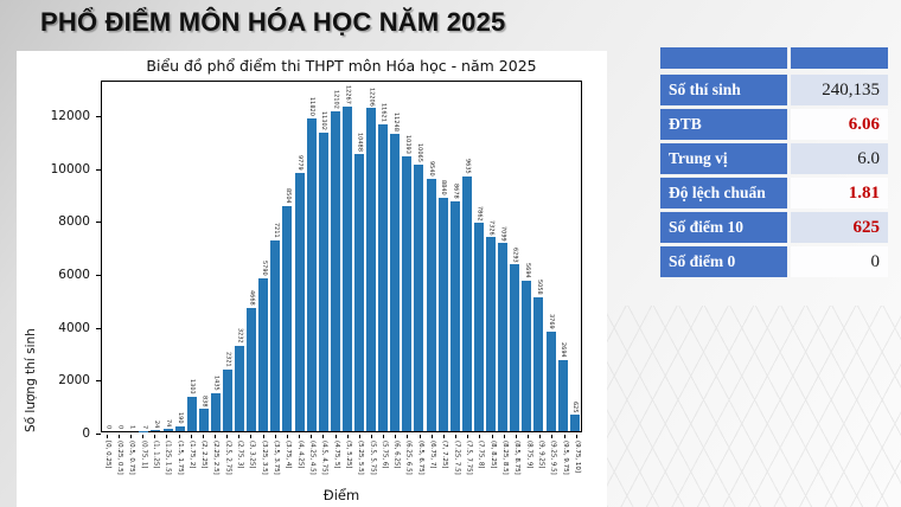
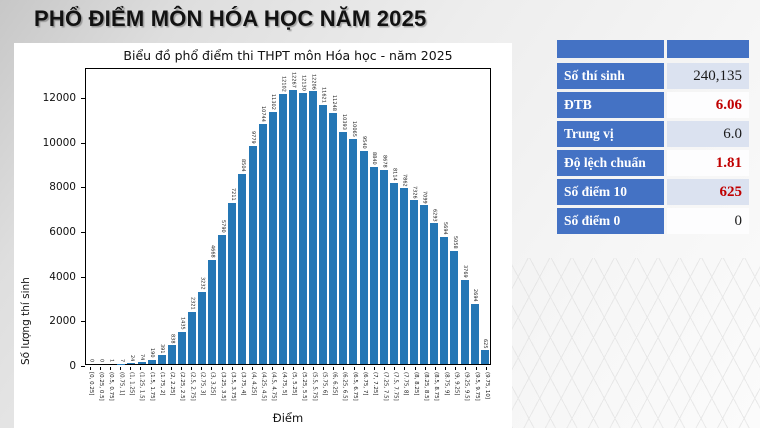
(1.75, 2]: 1303 -> 391
(4.25, 4.5]: 11820 -> 10744
(5.25, 5.5]: 10488 -> 12130
(7.5, 7.75]: 9635 -> 8114
